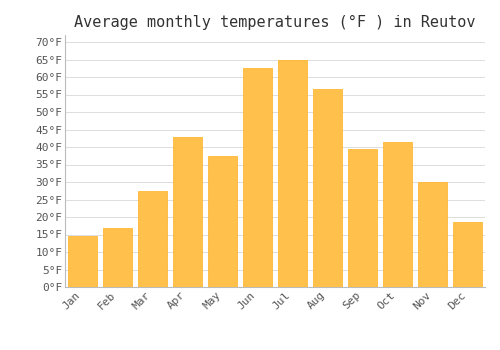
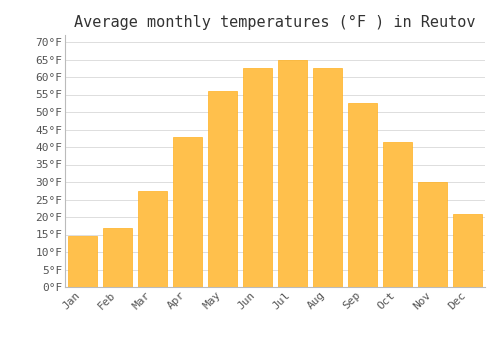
May: 37.5°F -> 56.0°F
Aug: 56.5°F -> 62.5°F
Sep: 39.5°F -> 52.5°F
Dec: 18.5°F -> 21.0°F
